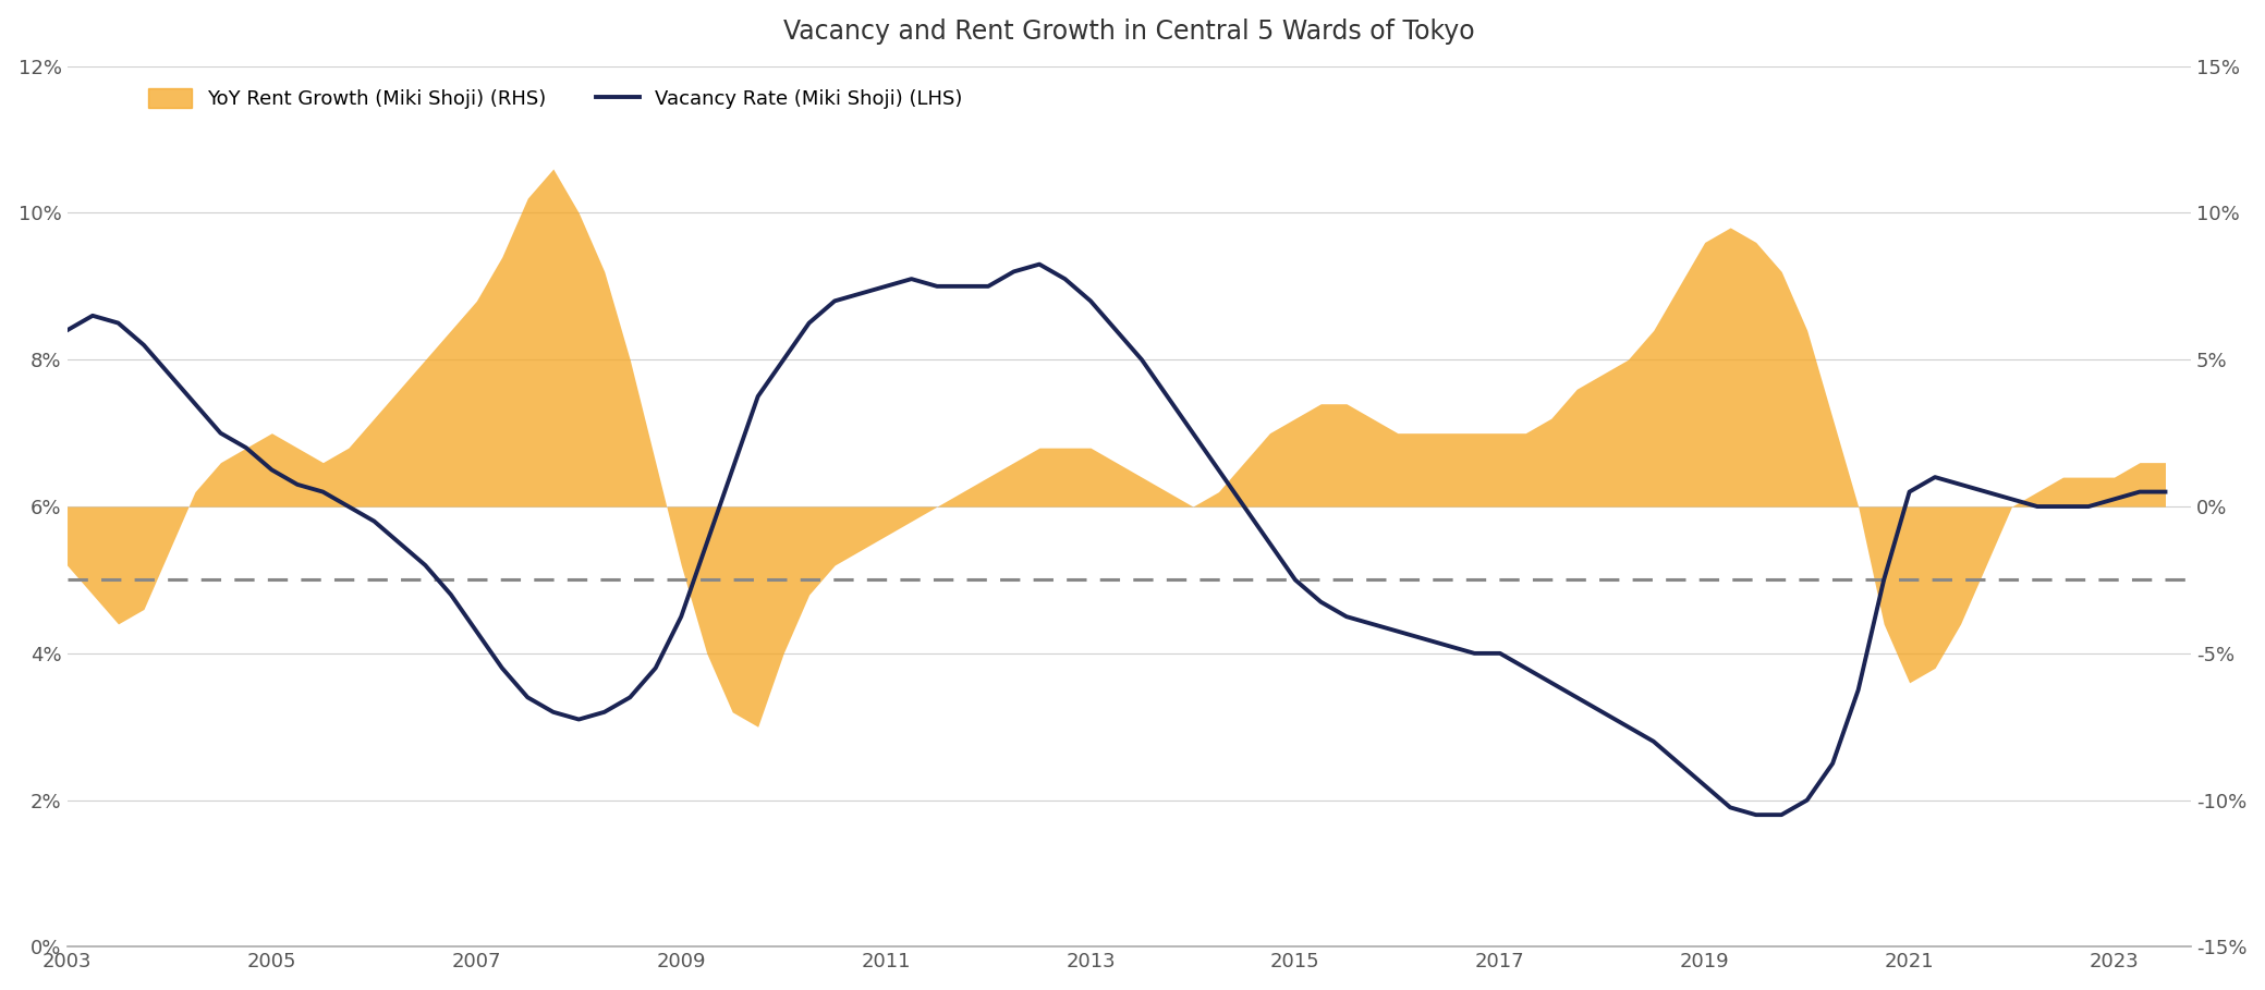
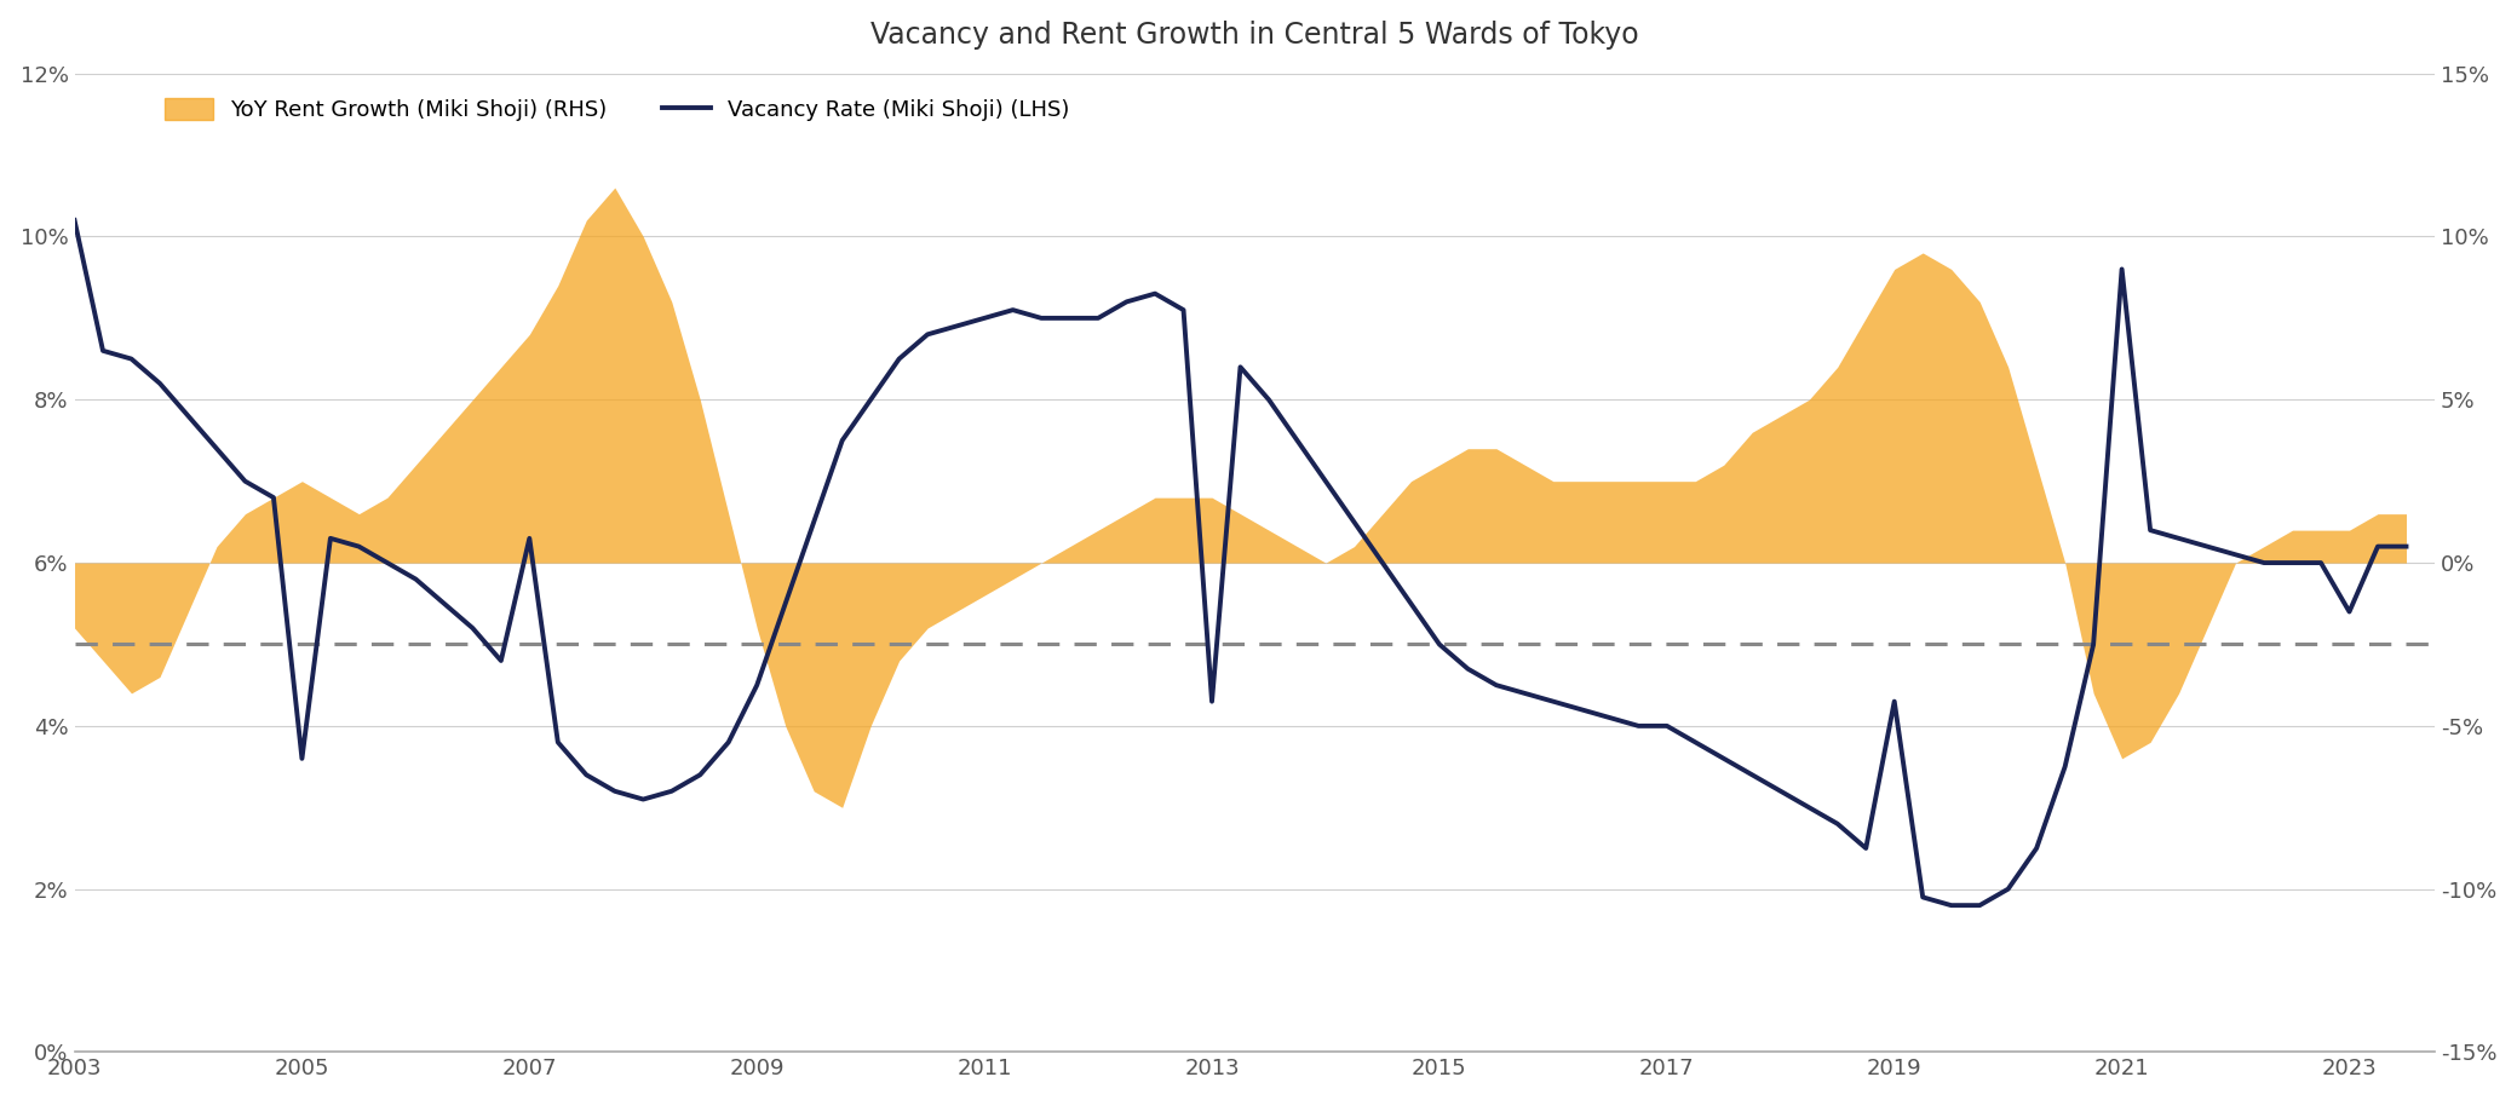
Vacancy Rate (Miki Shoji) (LHS)/2003: 8.4% -> 10.2%
Vacancy Rate (Miki Shoji) (LHS)/2005: 6.5% -> 3.6%
Vacancy Rate (Miki Shoji) (LHS)/2007: 4.3% -> 6.3%
Vacancy Rate (Miki Shoji) (LHS)/2013: 8.8% -> 4.3%
Vacancy Rate (Miki Shoji) (LHS)/2019: 2.2% -> 4.3%
Vacancy Rate (Miki Shoji) (LHS)/2021: 6.2% -> 9.6%
Vacancy Rate (Miki Shoji) (LHS)/2023: 6.1% -> 5.4%
